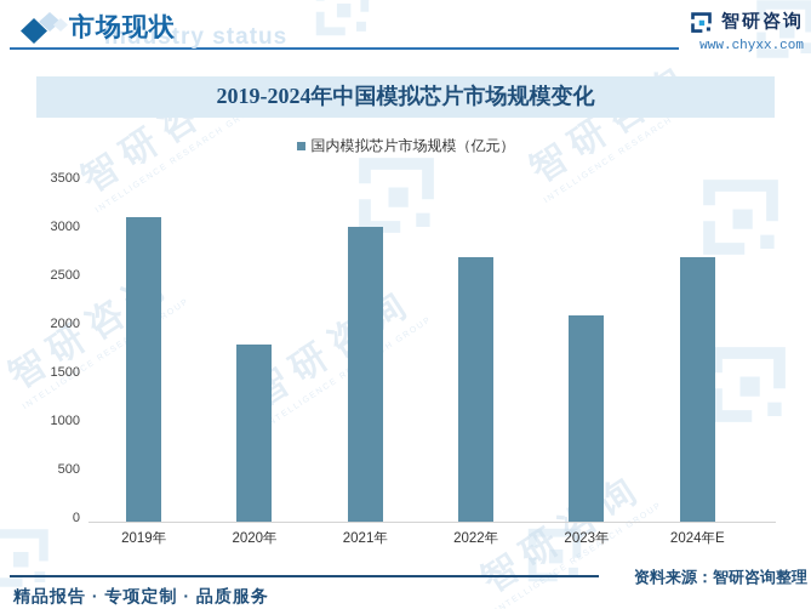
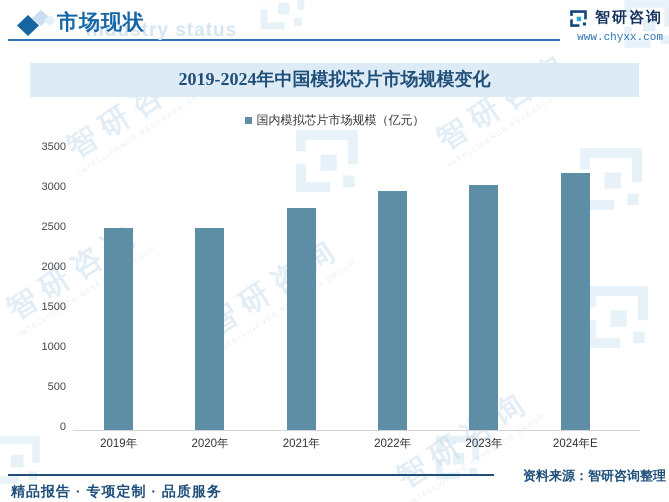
2019年: 3100 -> 2500
2020年: 1800 -> 2500
2021年: 3000 -> 2700
2022年: 2700 -> 3000
2023年: 2100 -> 3000
2024年E: 2700 -> 3200
